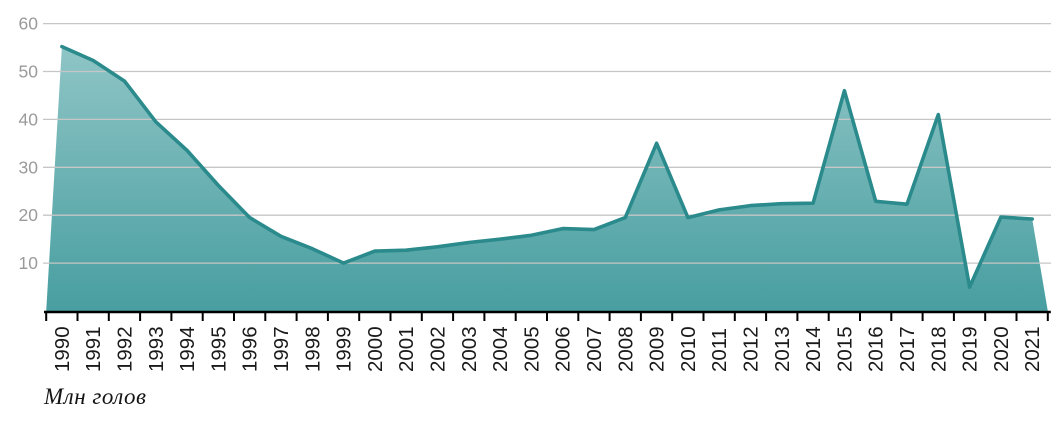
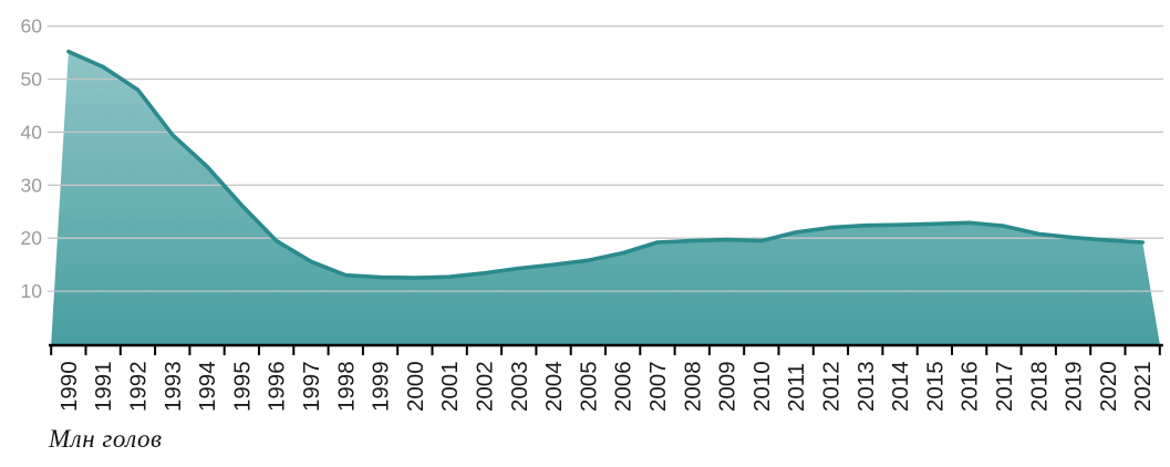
1999: 10 -> 13
2007: 17 -> 19
2009: 35 -> 20
2015: 46 -> 23
2018: 41 -> 21
2019: 5 -> 20
